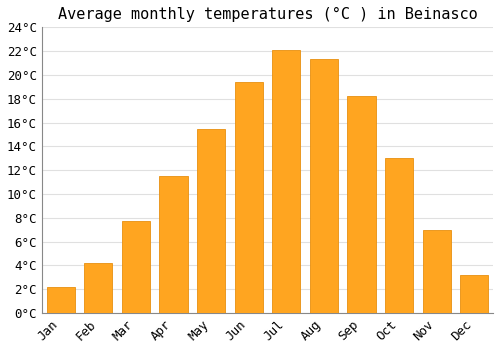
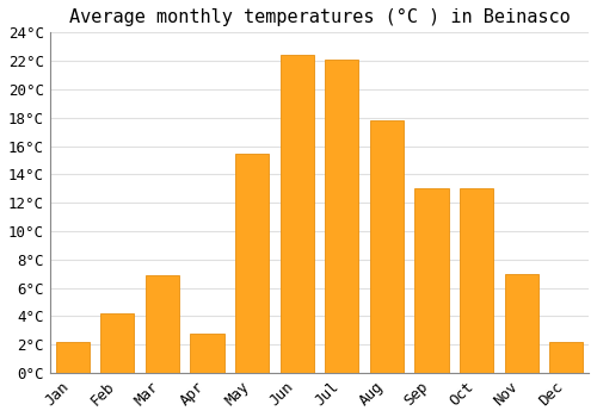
Mar: 7.7°C -> 6.9°C
Apr: 11.5°C -> 2.8°C
Jun: 19.4°C -> 22.4°C
Aug: 21.3°C -> 17.8°C
Sep: 18.2°C -> 13.0°C
Dec: 3.2°C -> 2.2°C
